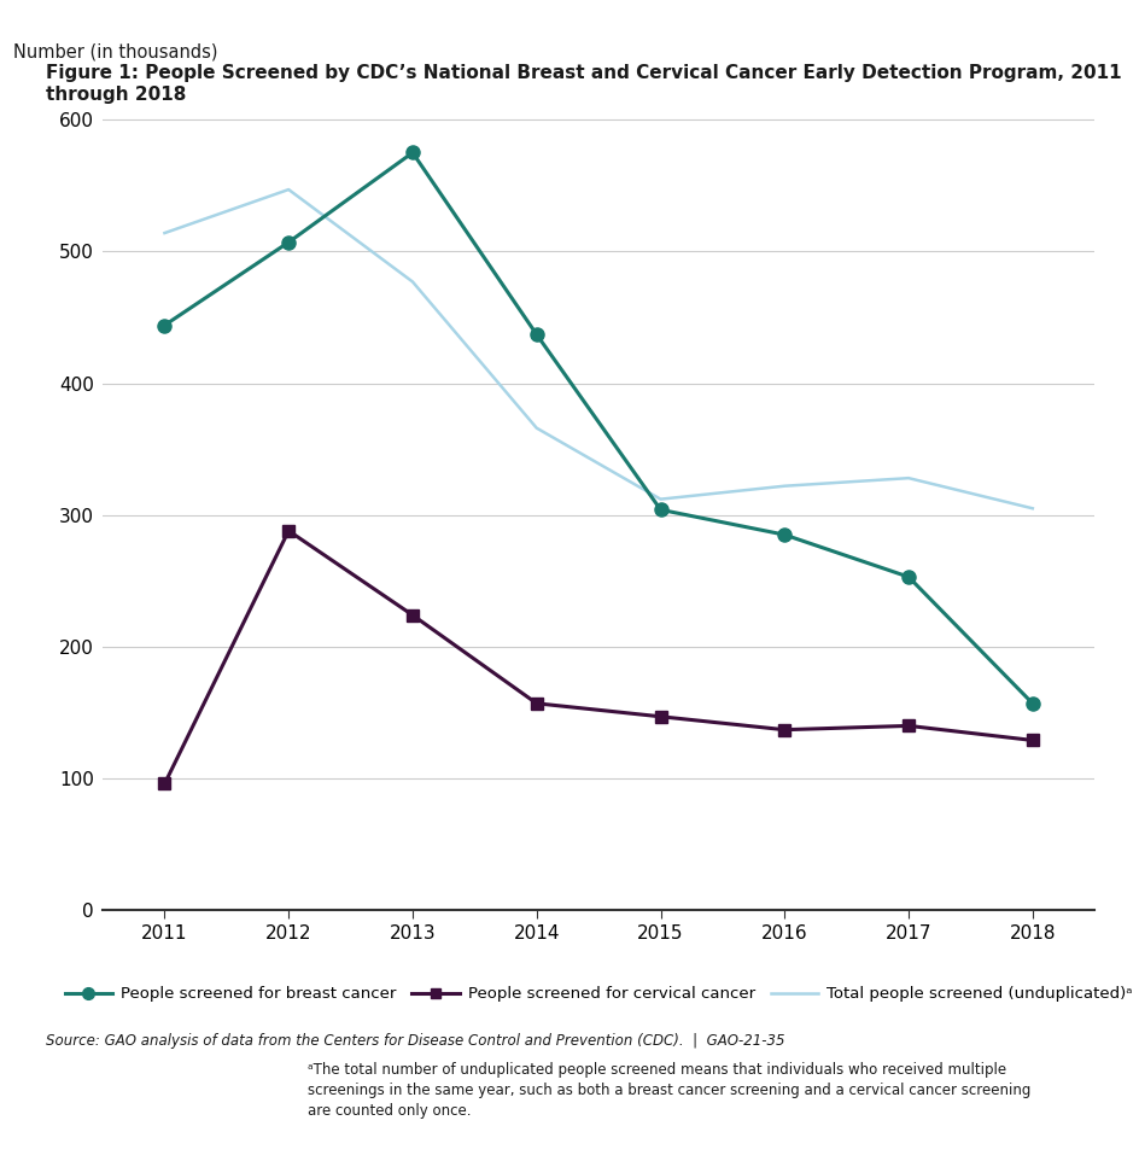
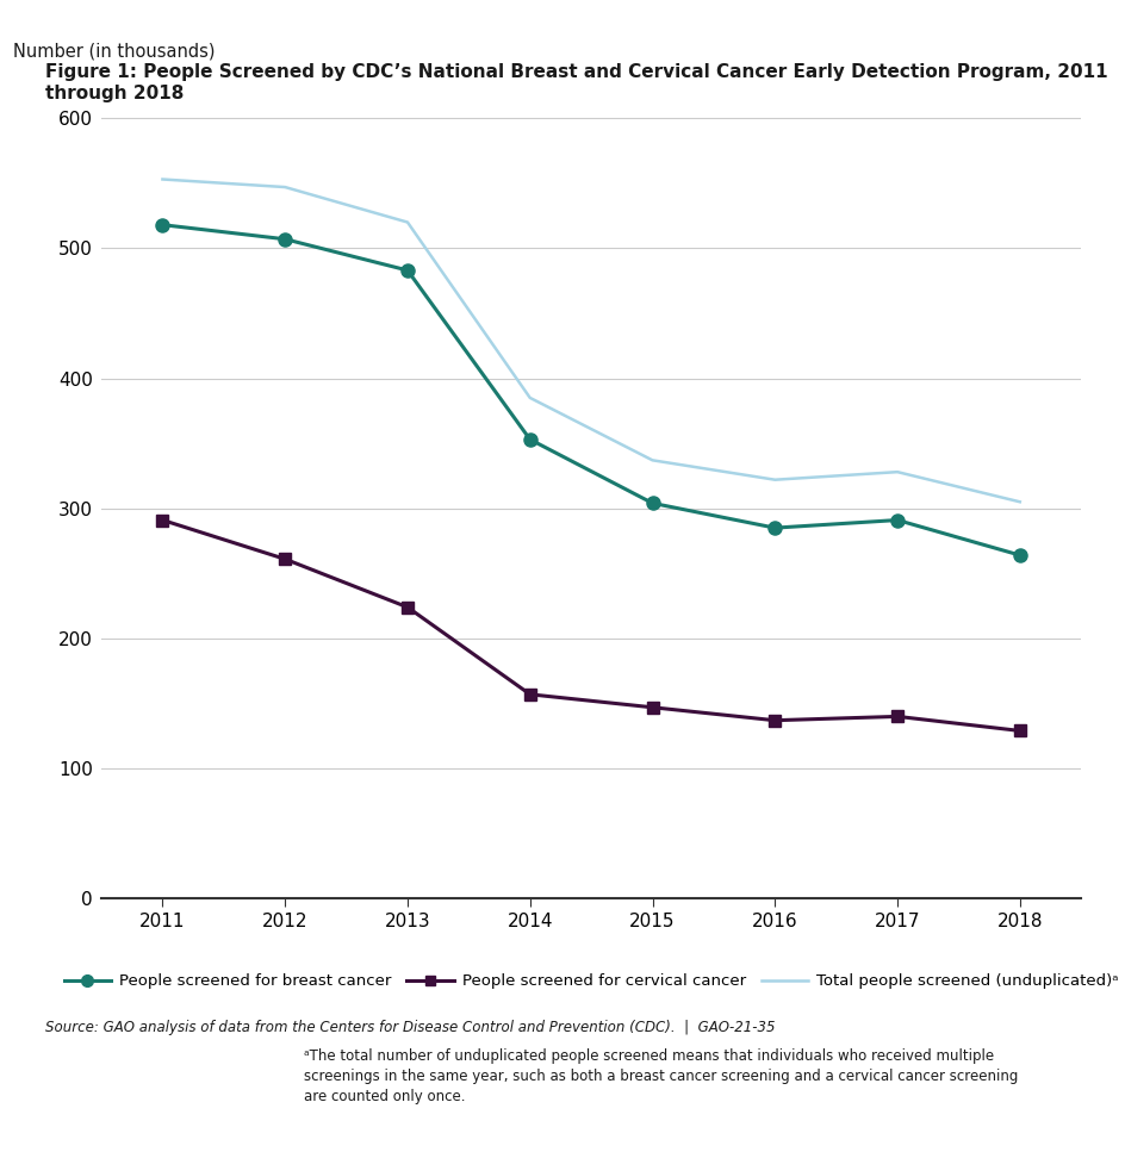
People screened for breast cancer/2011: 444 -> 518
People screened for cervical cancer/2011: 96 -> 291
Total people screened (unduplicated)ᵃ/2011: 514 -> 553
People screened for cervical cancer/2012: 288 -> 261
People screened for breast cancer/2013: 575 -> 483
Total people screened (unduplicated)ᵃ/2013: 477 -> 520
People screened for breast cancer/2014: 437 -> 353
Total people screened (unduplicated)ᵃ/2014: 366 -> 385
Total people screened (unduplicated)ᵃ/2015: 312 -> 337
People screened for breast cancer/2017: 253 -> 291
People screened for breast cancer/2018: 157 -> 264
